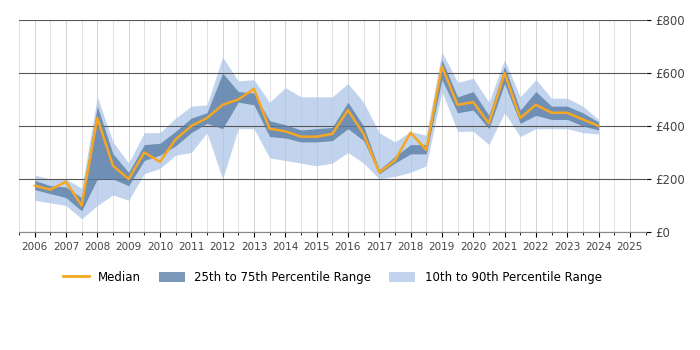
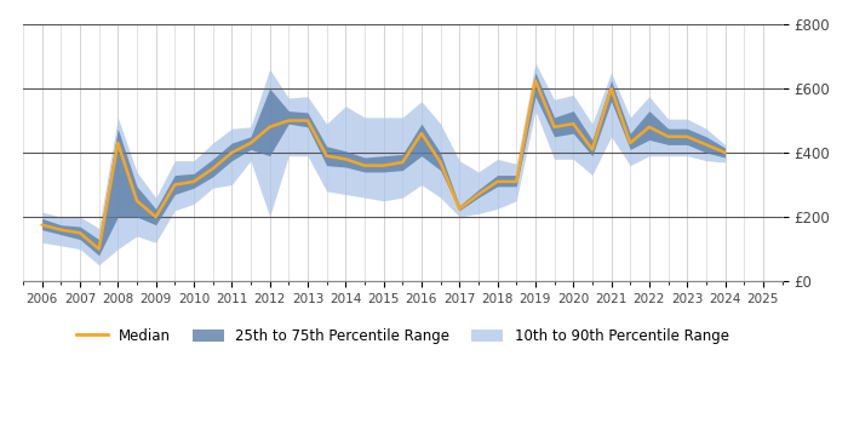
Median/2007: £190 -> £150
Median/2010: £265 -> £310
Median/2013: £540 -> £500
Median/2018: £375 -> £310
